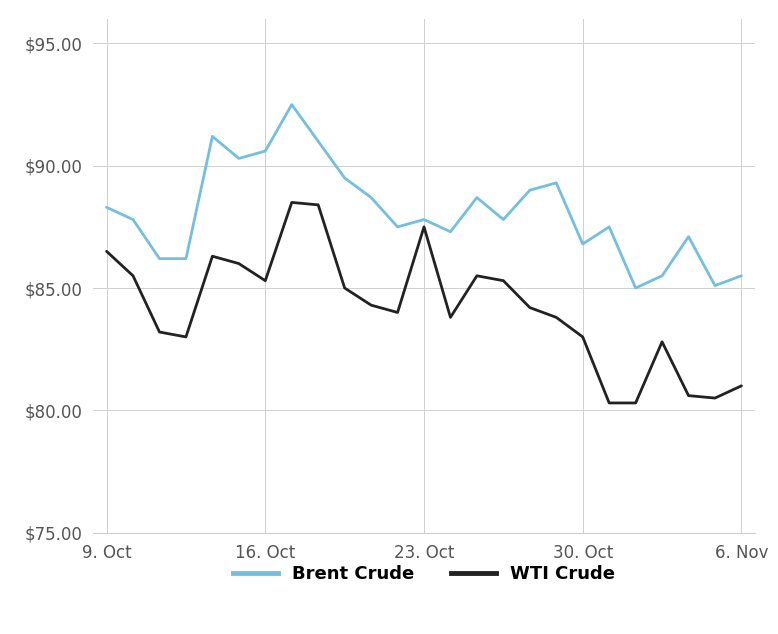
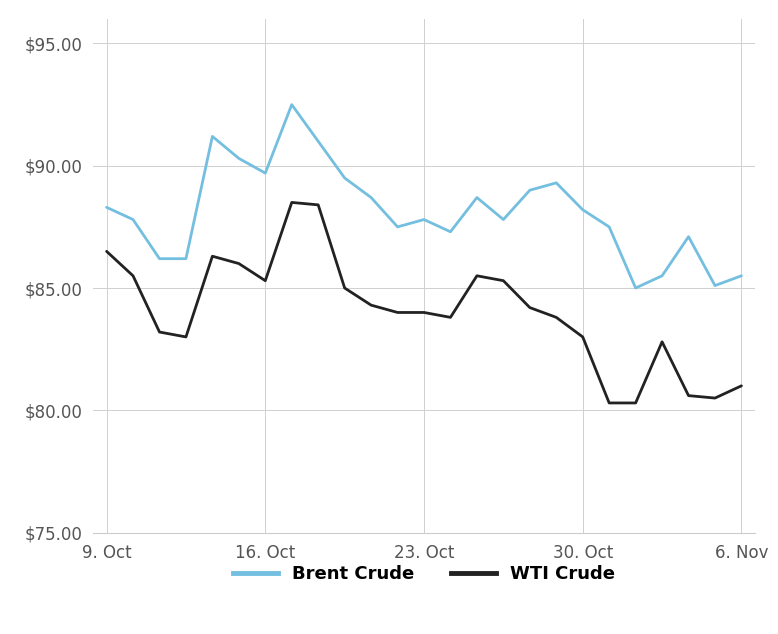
Brent Crude/16. Oct: $90.6 -> $89.7
WTI Crude/23. Oct: $87.5 -> $84.0
Brent Crude/30. Oct: $86.8 -> $88.2
